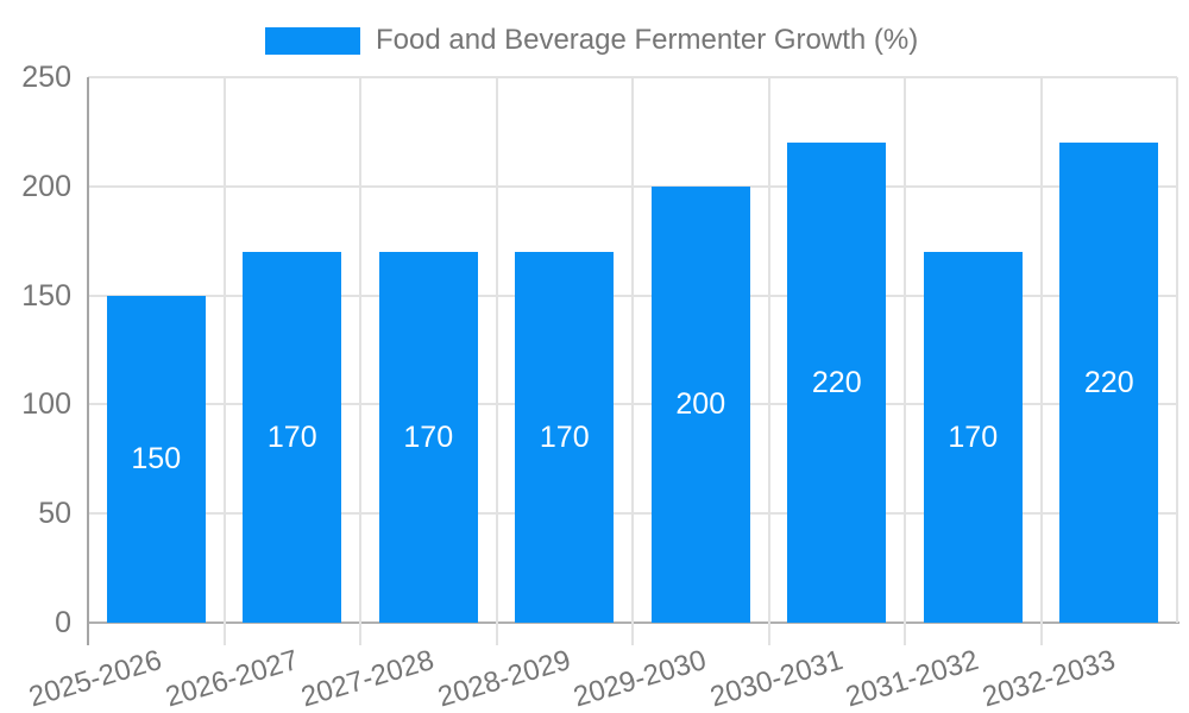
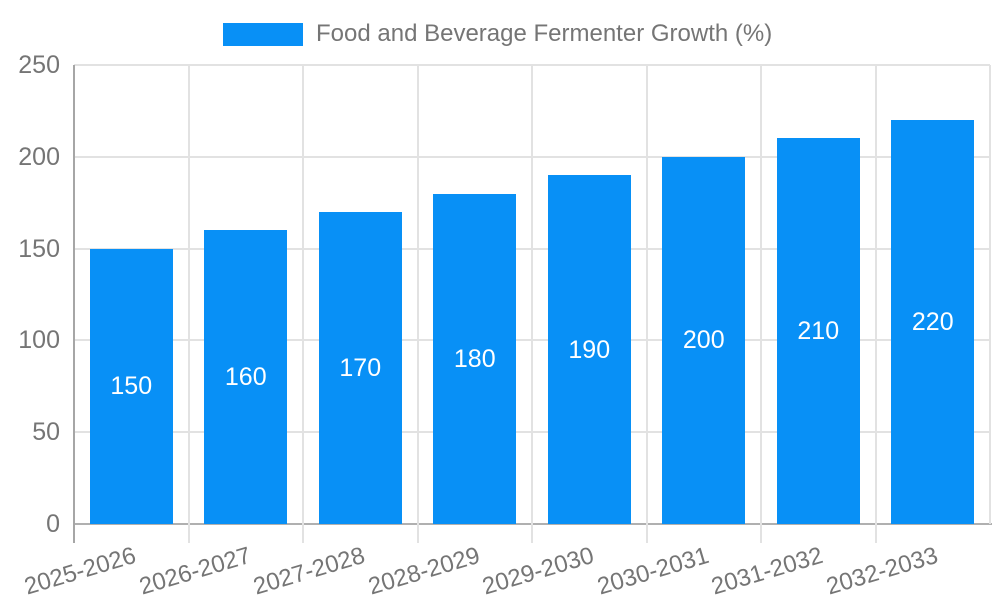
2026-2027: 170 -> 160
2028-2029: 170 -> 180
2029-2030: 200 -> 190
2030-2031: 220 -> 200
2031-2032: 170 -> 210
